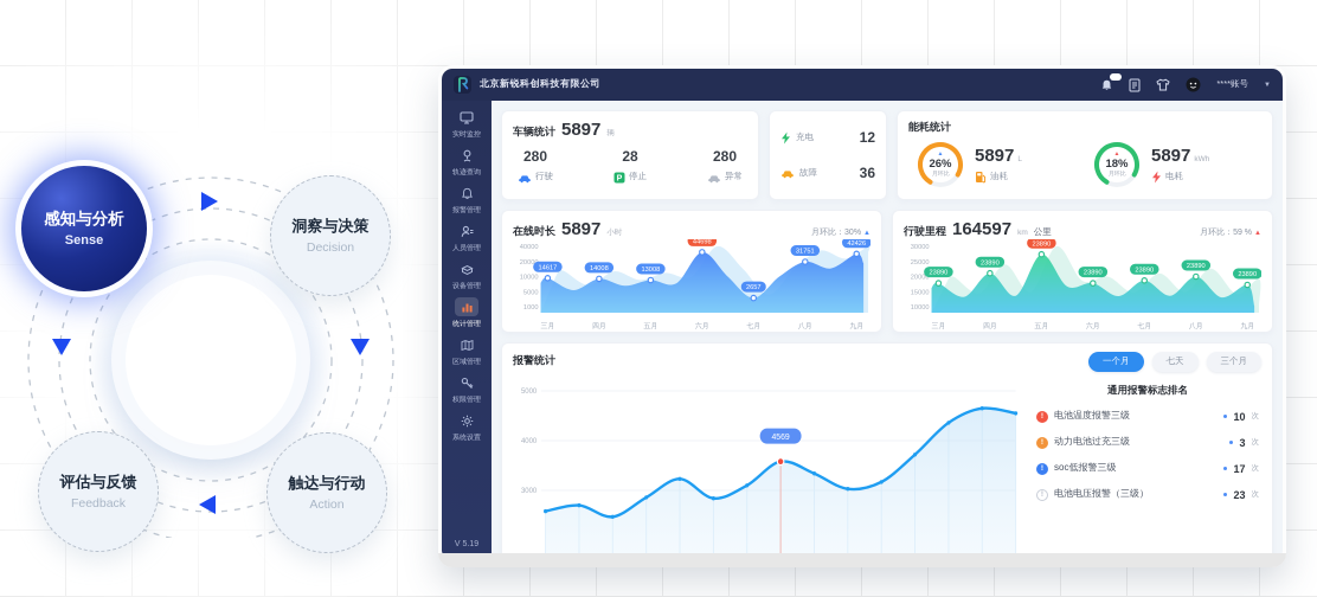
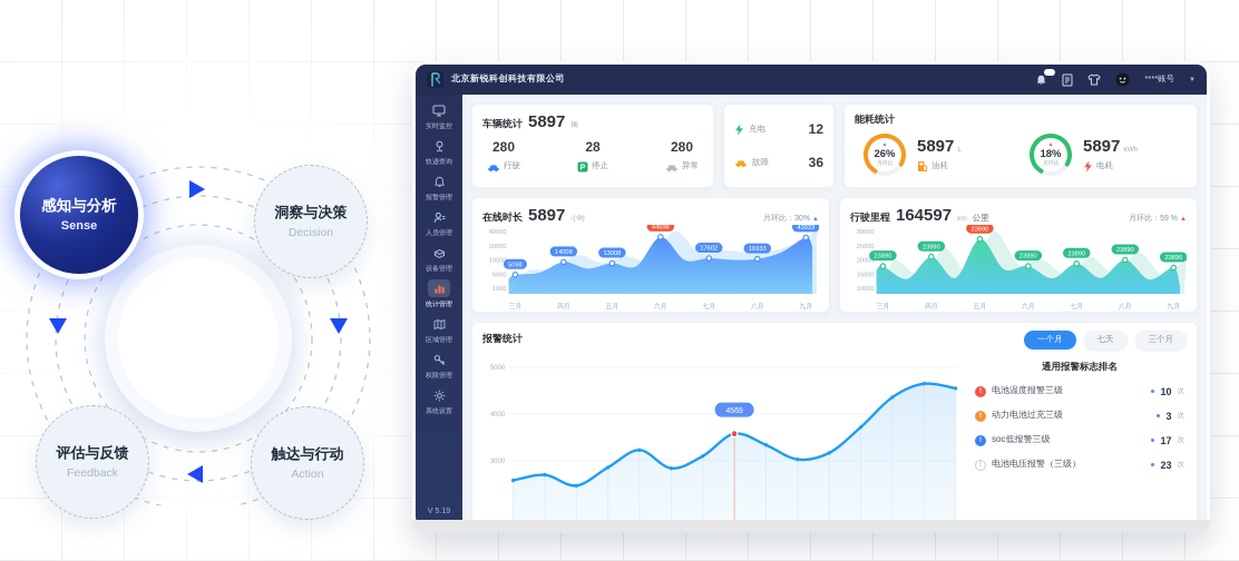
在线时长/三月: 14617 -> 5098
在线时长/七月: 2657 -> 17602
在线时长/八月: 31751 -> 16933
在线时长/九月: 42426 -> 43933
